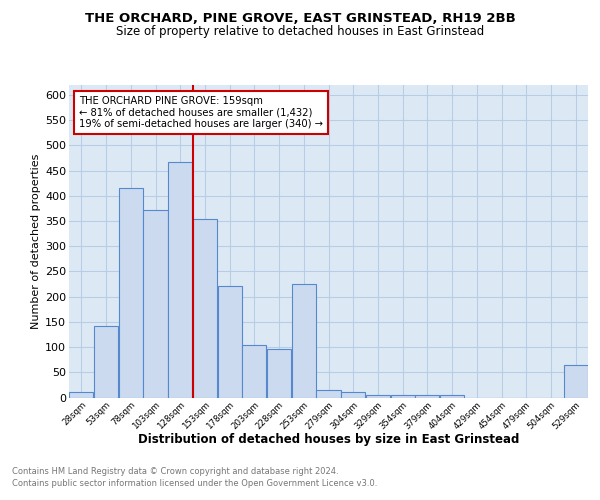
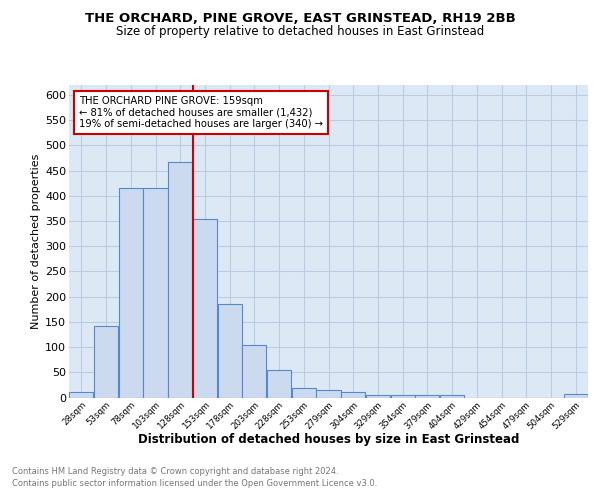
103sqm: 372 -> 415
178sqm: 222 -> 185
228sqm: 96 -> 54
253sqm: 226 -> 18
529sqm: 64 -> 6
